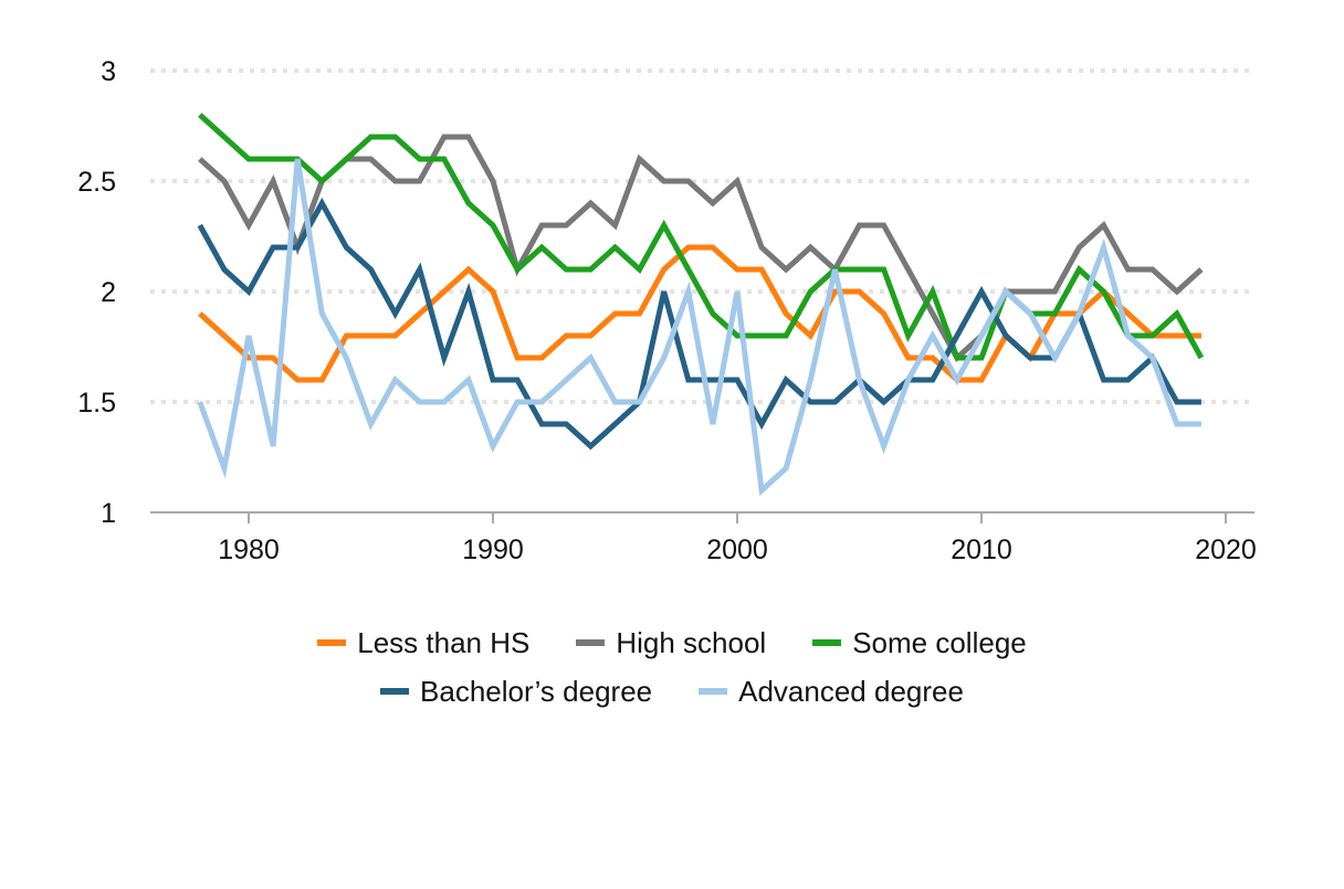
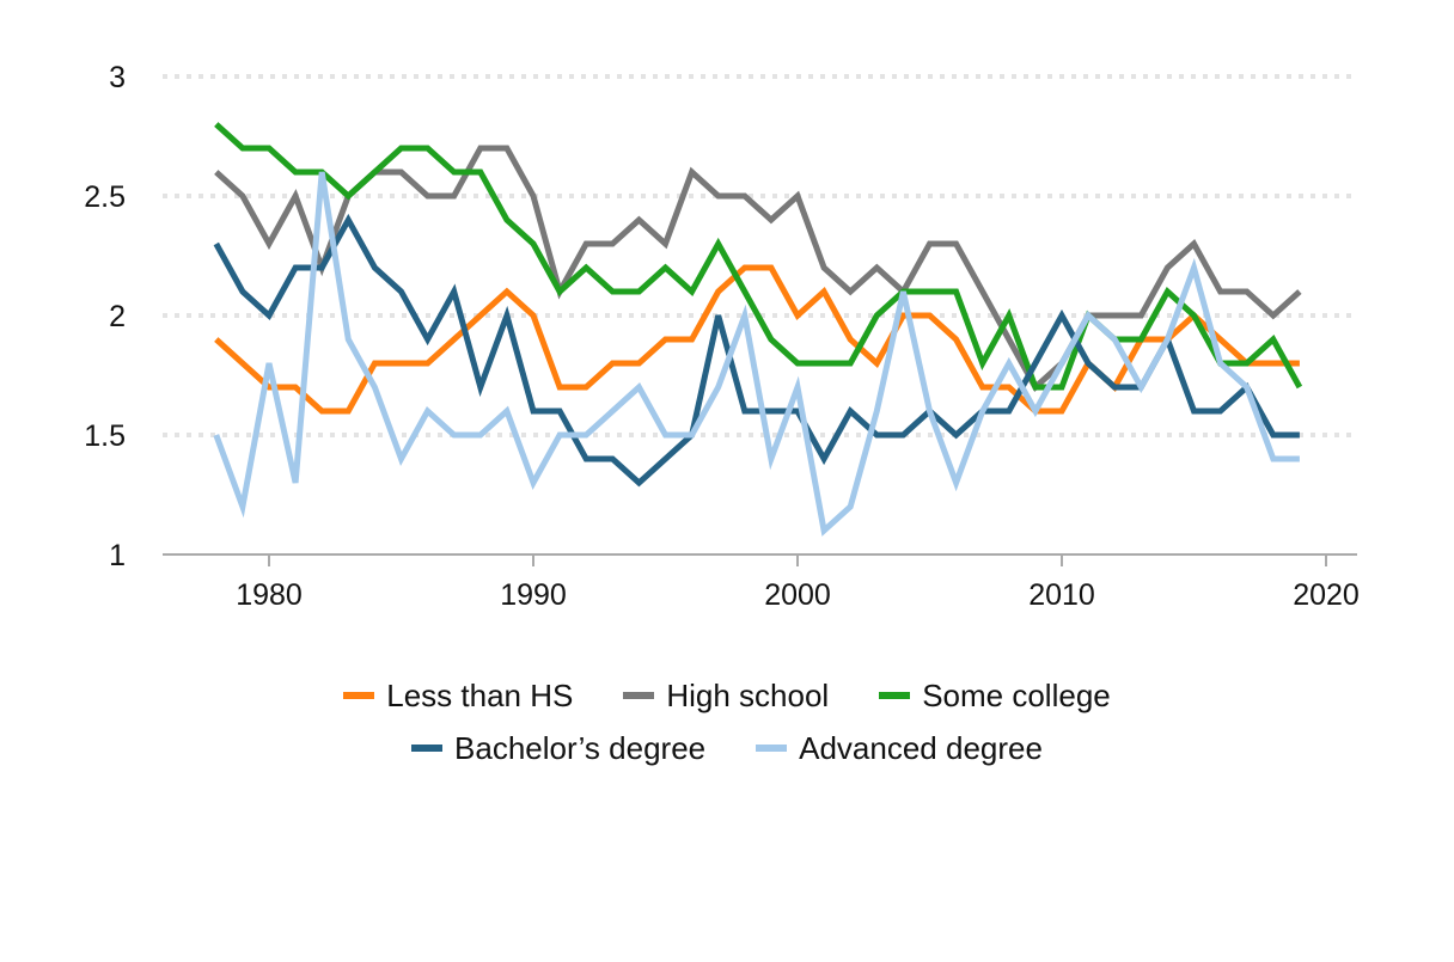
Some college/1980: 2.6 -> 2.7
Less than HS/2000: 2.1 -> 2.0
Advanced degree/2000: 2.0 -> 1.7
